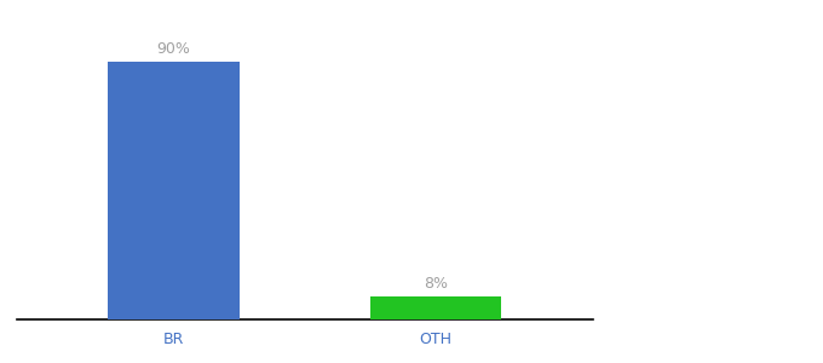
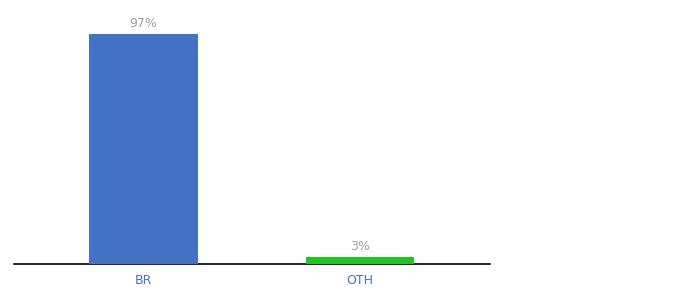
BR: 90% -> 97%
OTH: 8% -> 3%
